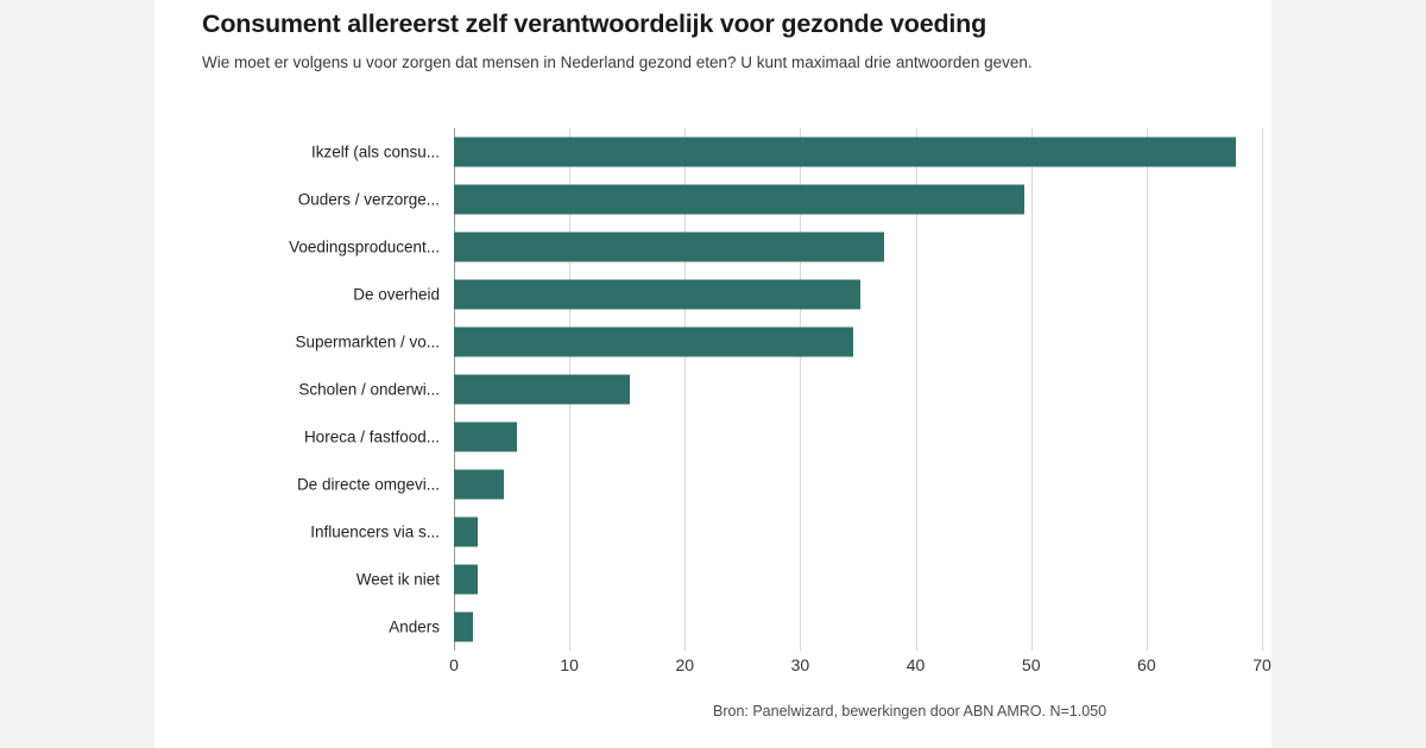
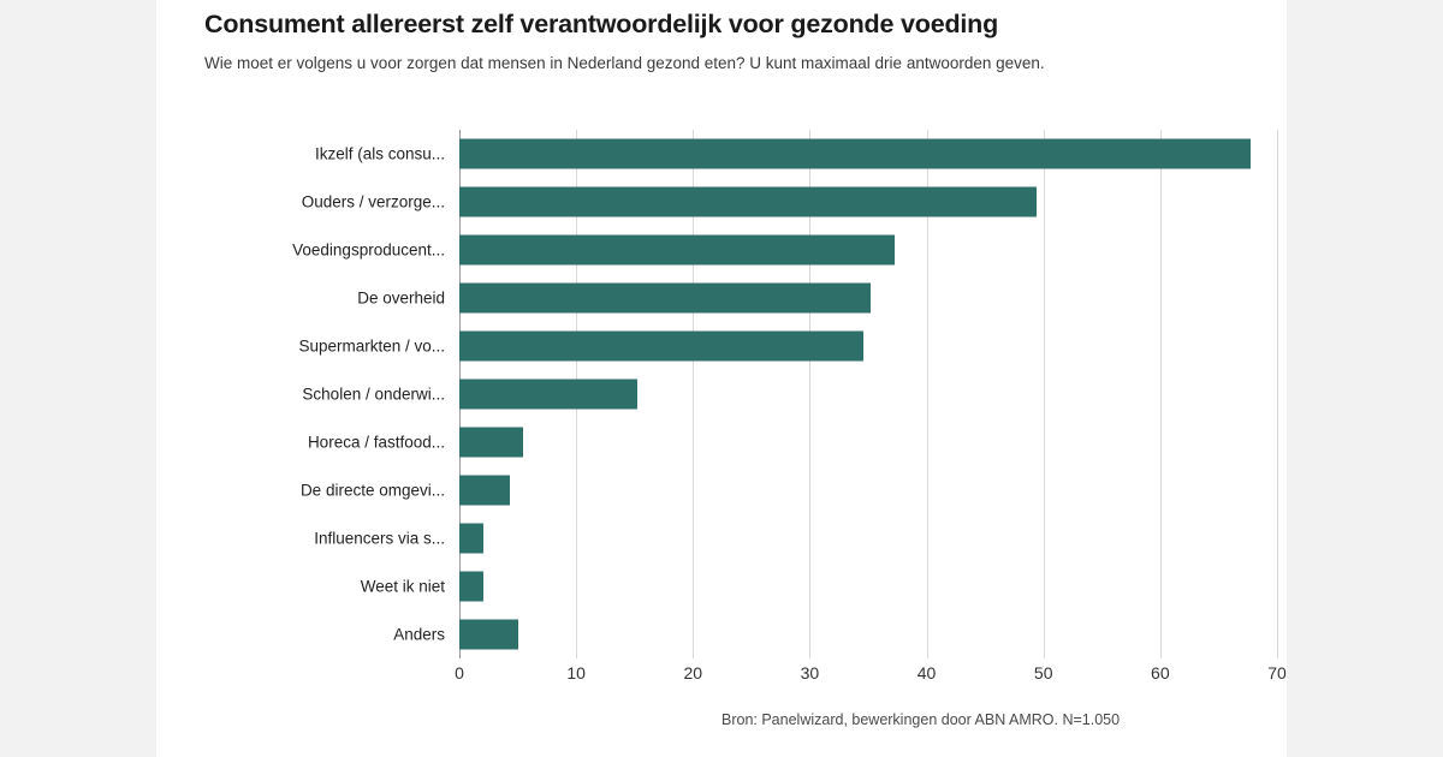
Anders: 2 -> 5
